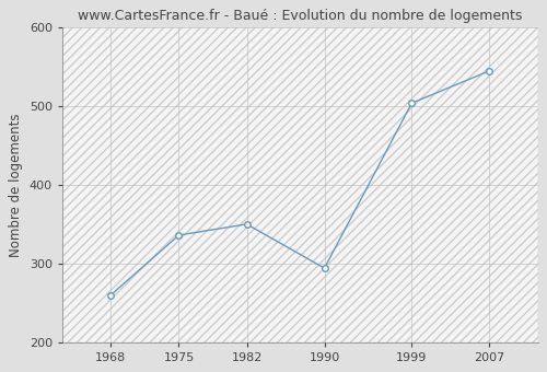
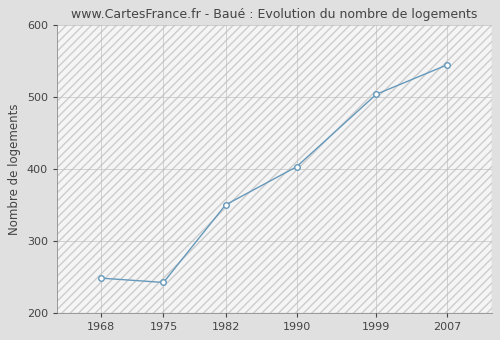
1968: 260 -> 248
1975: 336 -> 242
1990: 294 -> 403
